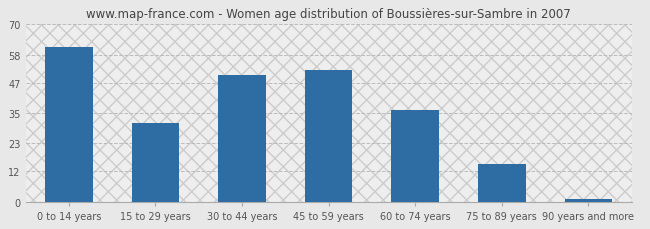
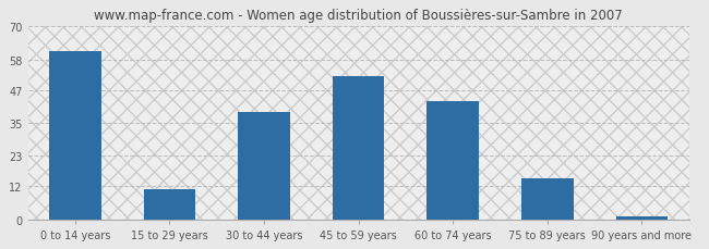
15 to 29 years: 31 -> 11
30 to 44 years: 50 -> 39
60 to 74 years: 36 -> 43
